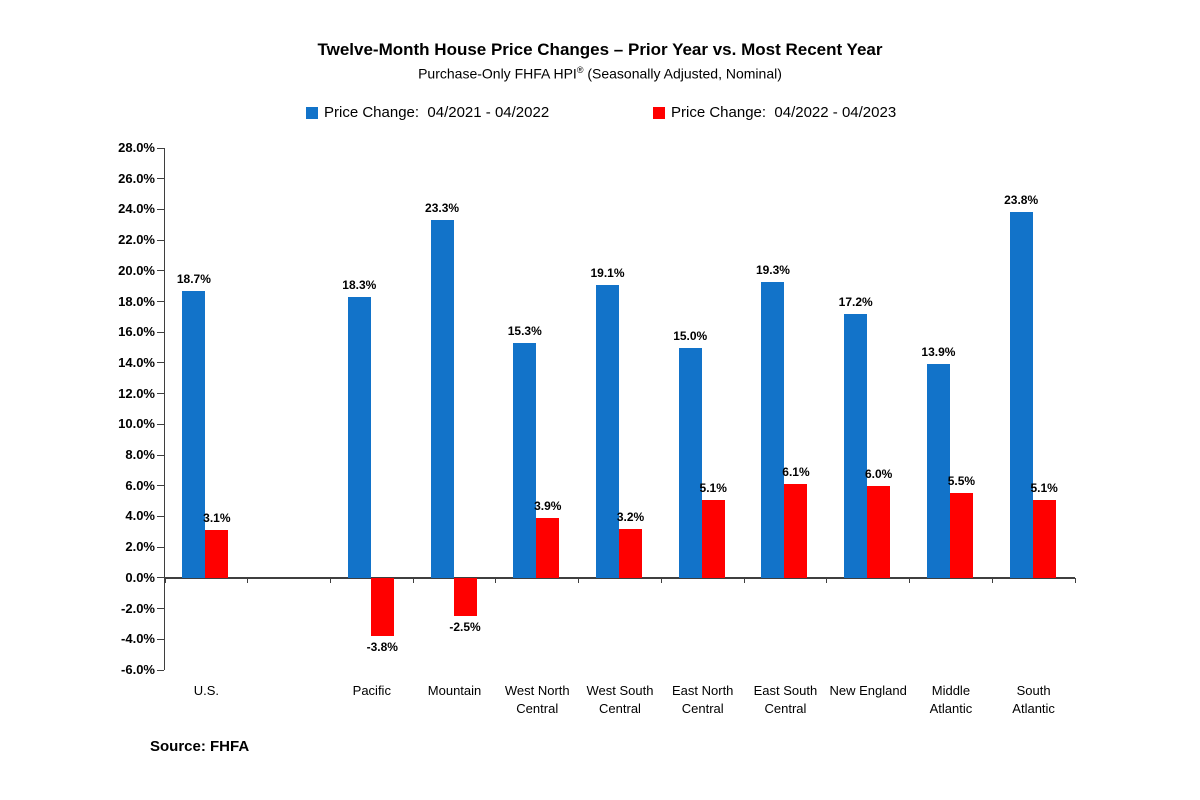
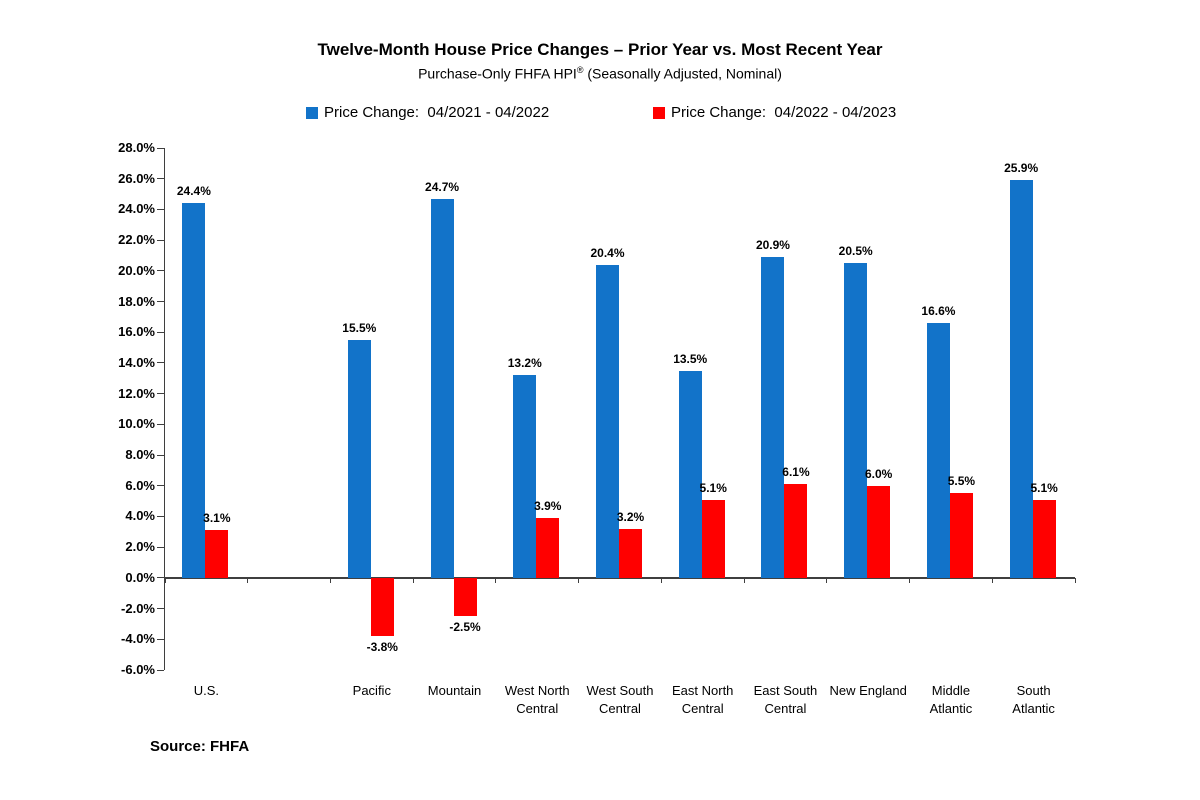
Price Change: 04/2021 - 04/2022/U.S.: 18.7% -> 24.4%
Price Change: 04/2021 - 04/2022/Pacific: 18.3% -> 15.5%
Price Change: 04/2021 - 04/2022/Mountain: 23.3% -> 24.7%
Price Change: 04/2021 - 04/2022/West North Central: 15.3% -> 13.2%
Price Change: 04/2021 - 04/2022/West South Central: 19.1% -> 20.4%
Price Change: 04/2021 - 04/2022/East North Central: 15.0% -> 13.5%
Price Change: 04/2021 - 04/2022/East South Central: 19.3% -> 20.9%
Price Change: 04/2021 - 04/2022/New England: 17.2% -> 20.5%
Price Change: 04/2021 - 04/2022/Middle Atlantic: 13.9% -> 16.6%
Price Change: 04/2021 - 04/2022/South Atlantic: 23.8% -> 25.9%
